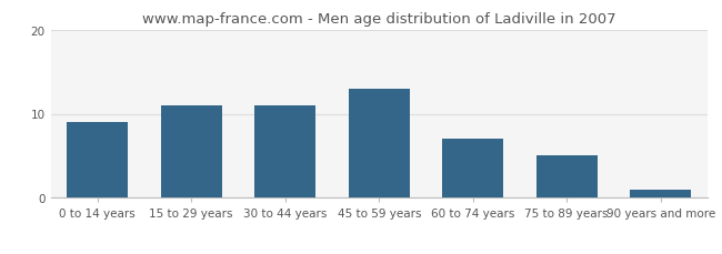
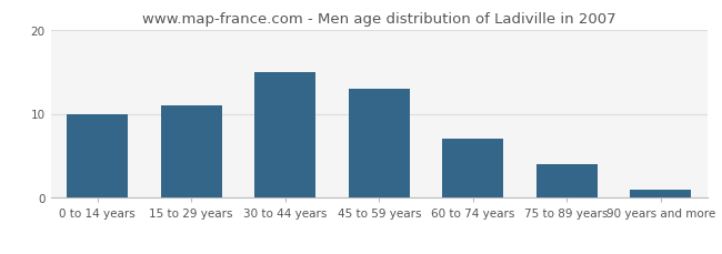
0 to 14 years: 9 -> 10
30 to 44 years: 11 -> 15
75 to 89 years: 5 -> 4
